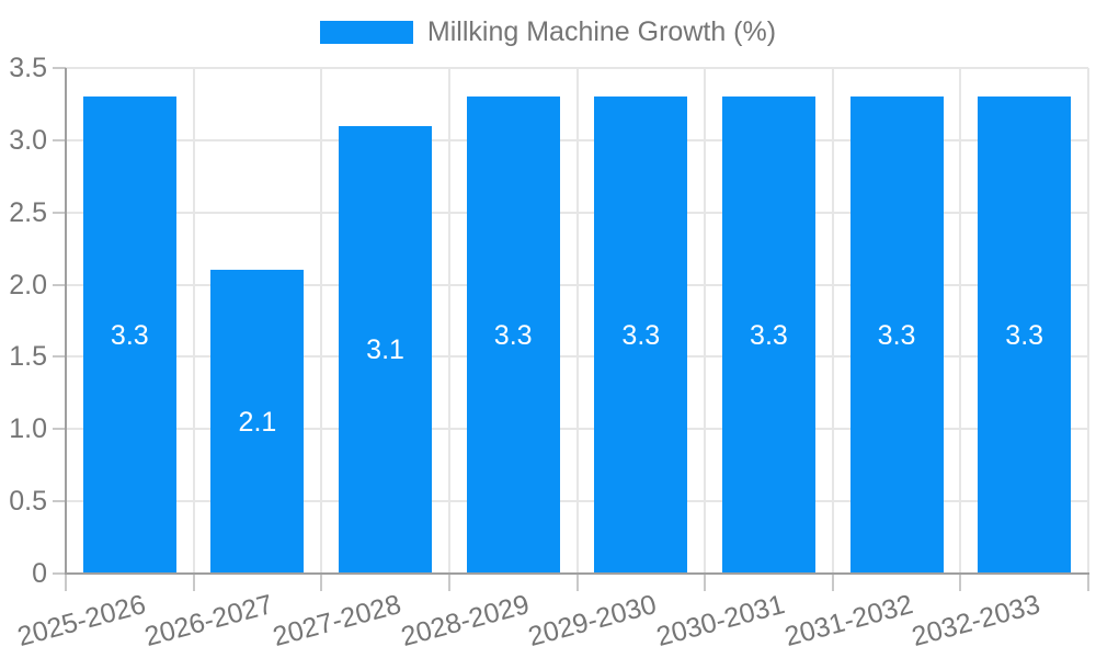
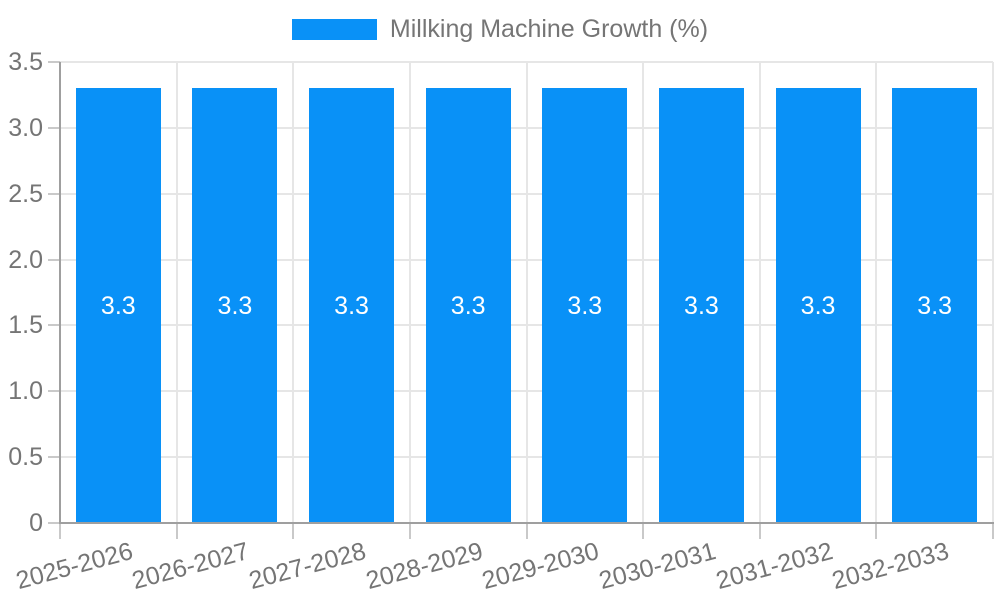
2026-2027: 2.1 -> 3.3
2027-2028: 3.1 -> 3.3
